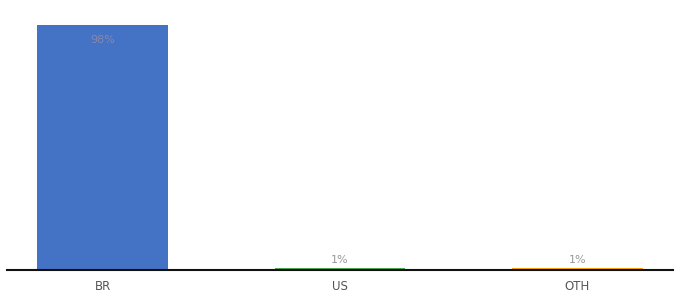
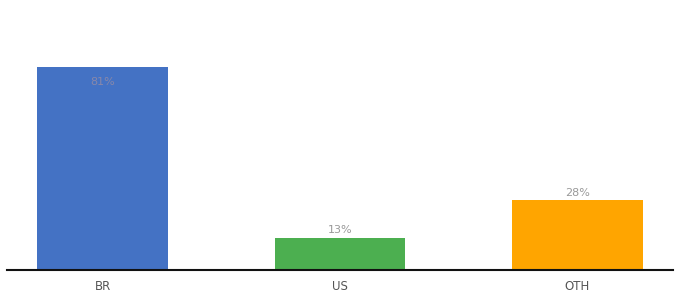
BR: 98% -> 81%
US: 1% -> 13%
OTH: 1% -> 28%
